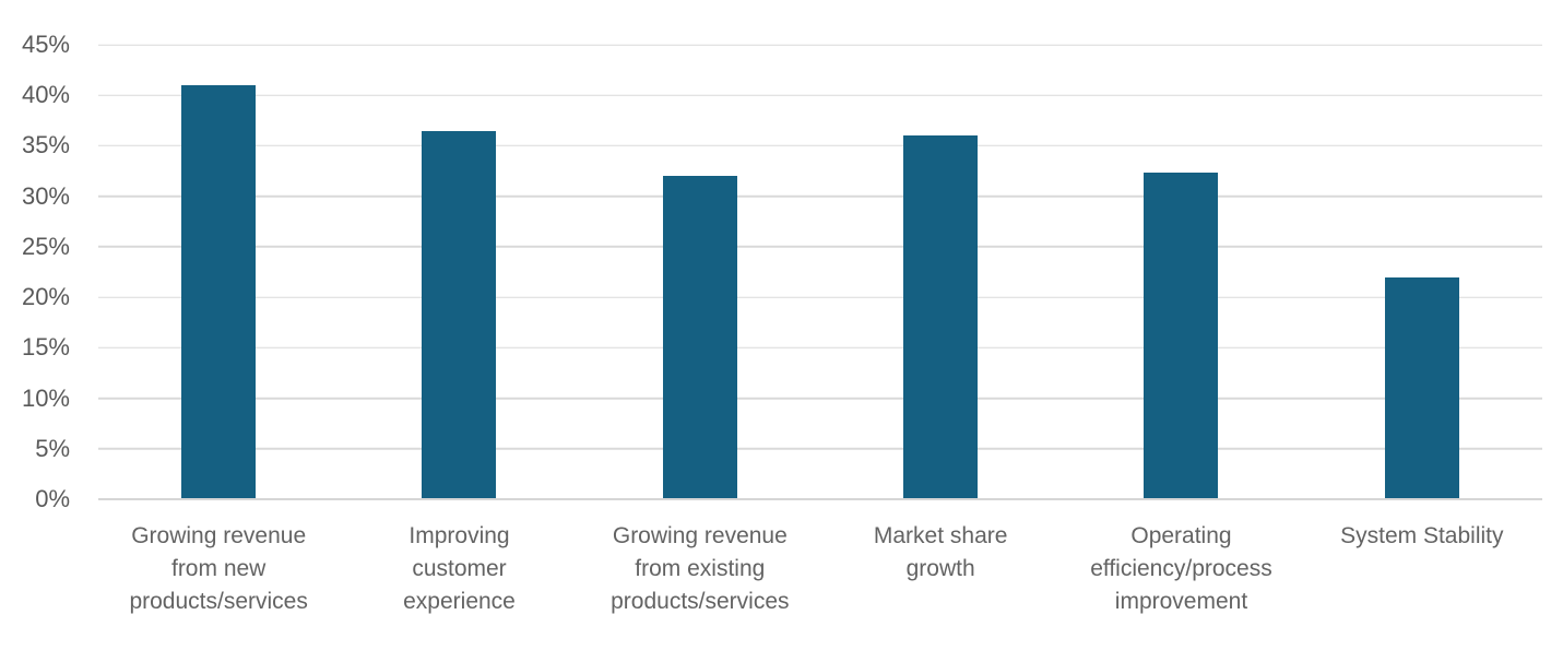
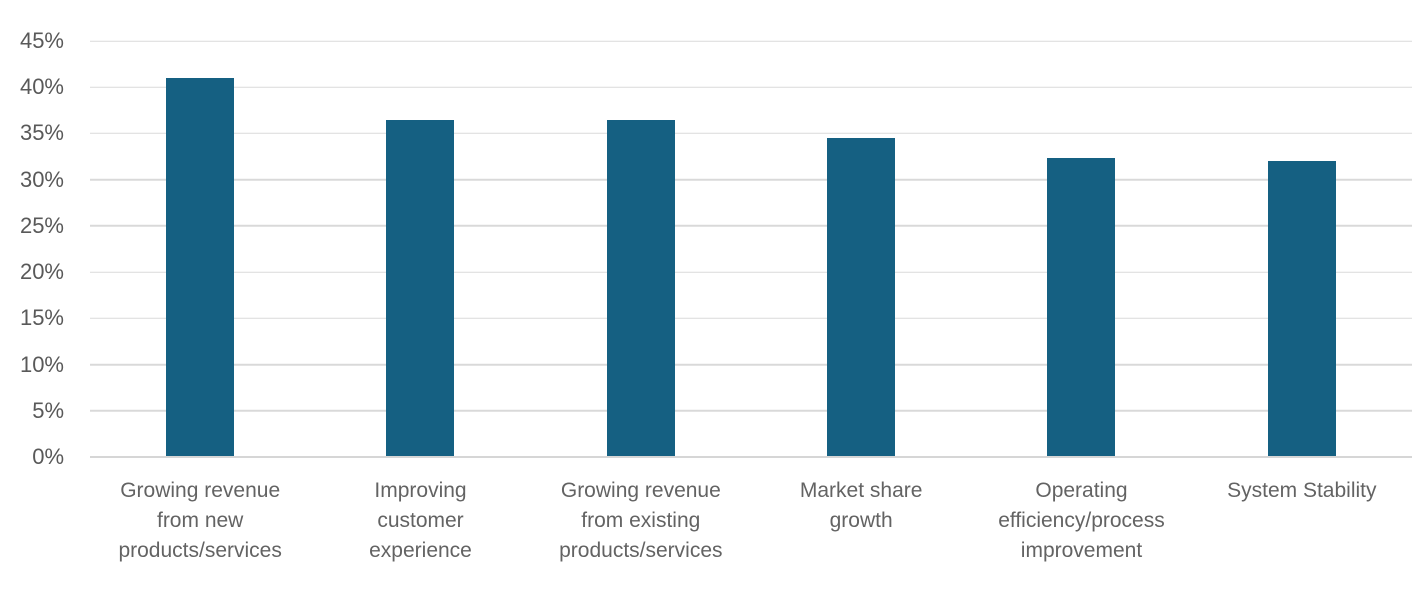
Growing revenue from existing products/services: 32% -> 36%
Market share growth: 36% -> 34%
System Stability: 22% -> 32%
